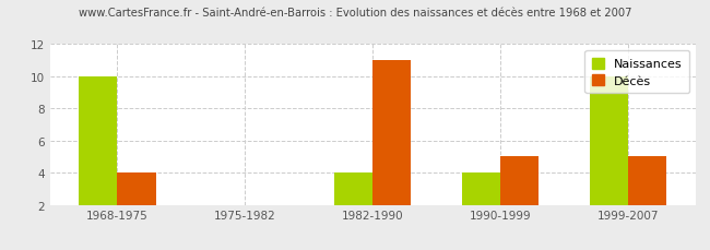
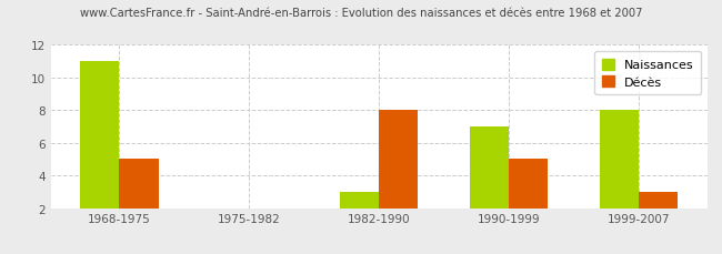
Naissances/1968-1975: 10 -> 11
Décès/1968-1975: 4 -> 5
Naissances/1982-1990: 4 -> 3
Décès/1982-1990: 11 -> 8
Naissances/1990-1999: 4 -> 7
Naissances/1999-2007: 10 -> 8
Décès/1999-2007: 5 -> 3
